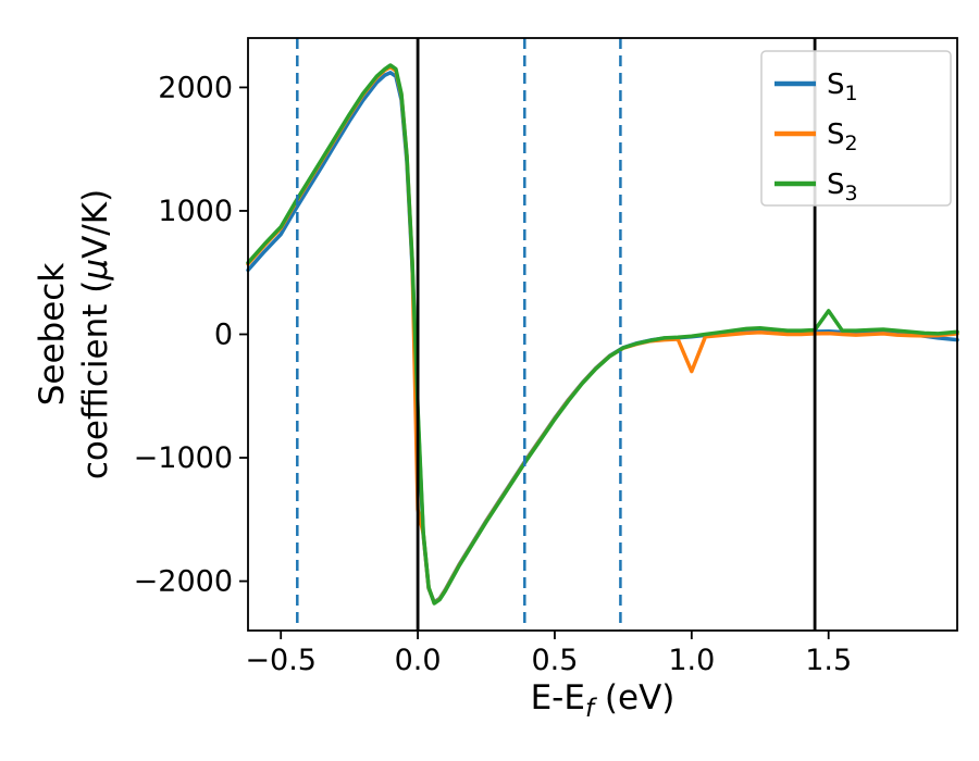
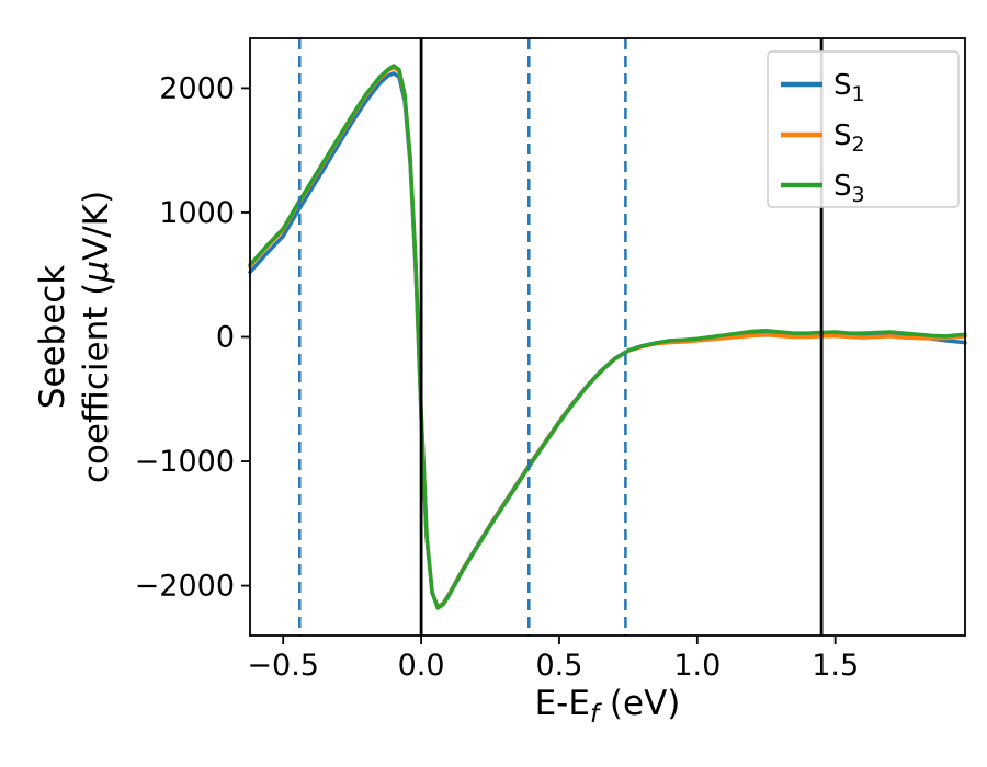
S2/0: -1420 -> -610
S2/1.0: -300 -> -30
S3/1.5: 190 -> 40
